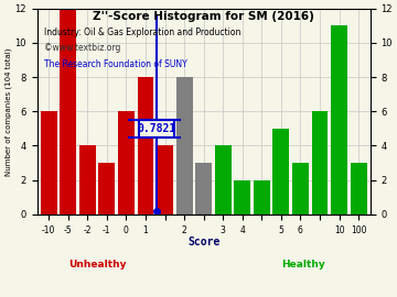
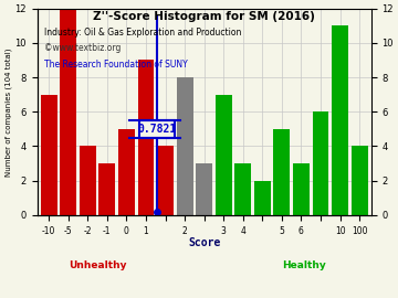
-10: 6 -> 7
0: 6 -> 5
1: 8 -> 9
3: 4 -> 7
4: 2 -> 3
100: 3 -> 4
